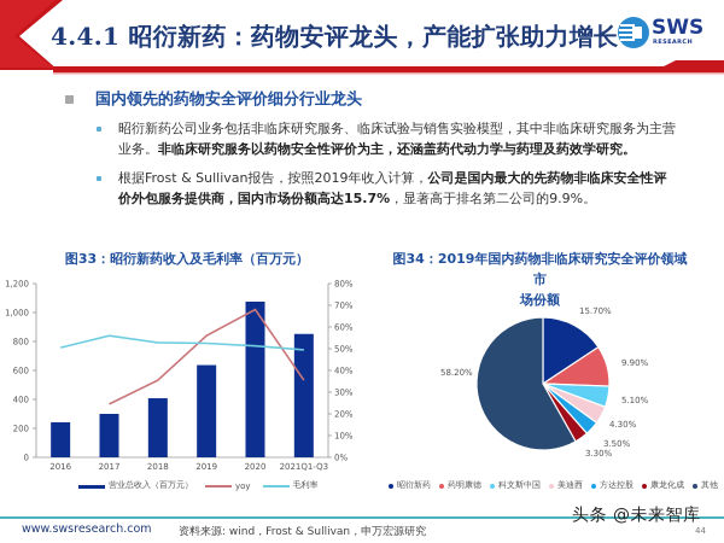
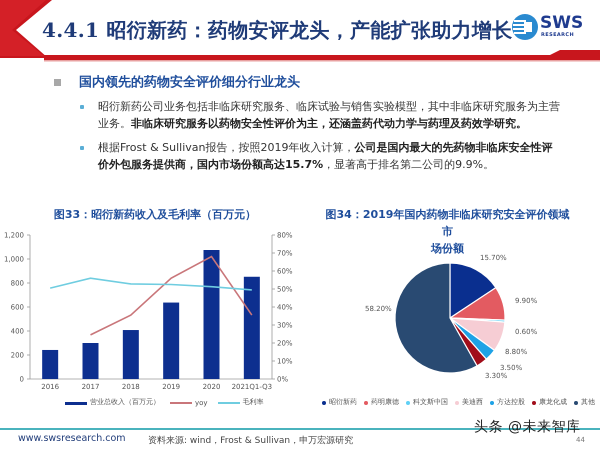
图34：2019年国内药物非临床研究安全评价领域市场份额/科文斯中国: 5.10% -> 0.60%
图34：2019年国内药物非临床研究安全评价领域市场份额/美迪西: 4.30% -> 8.80%
